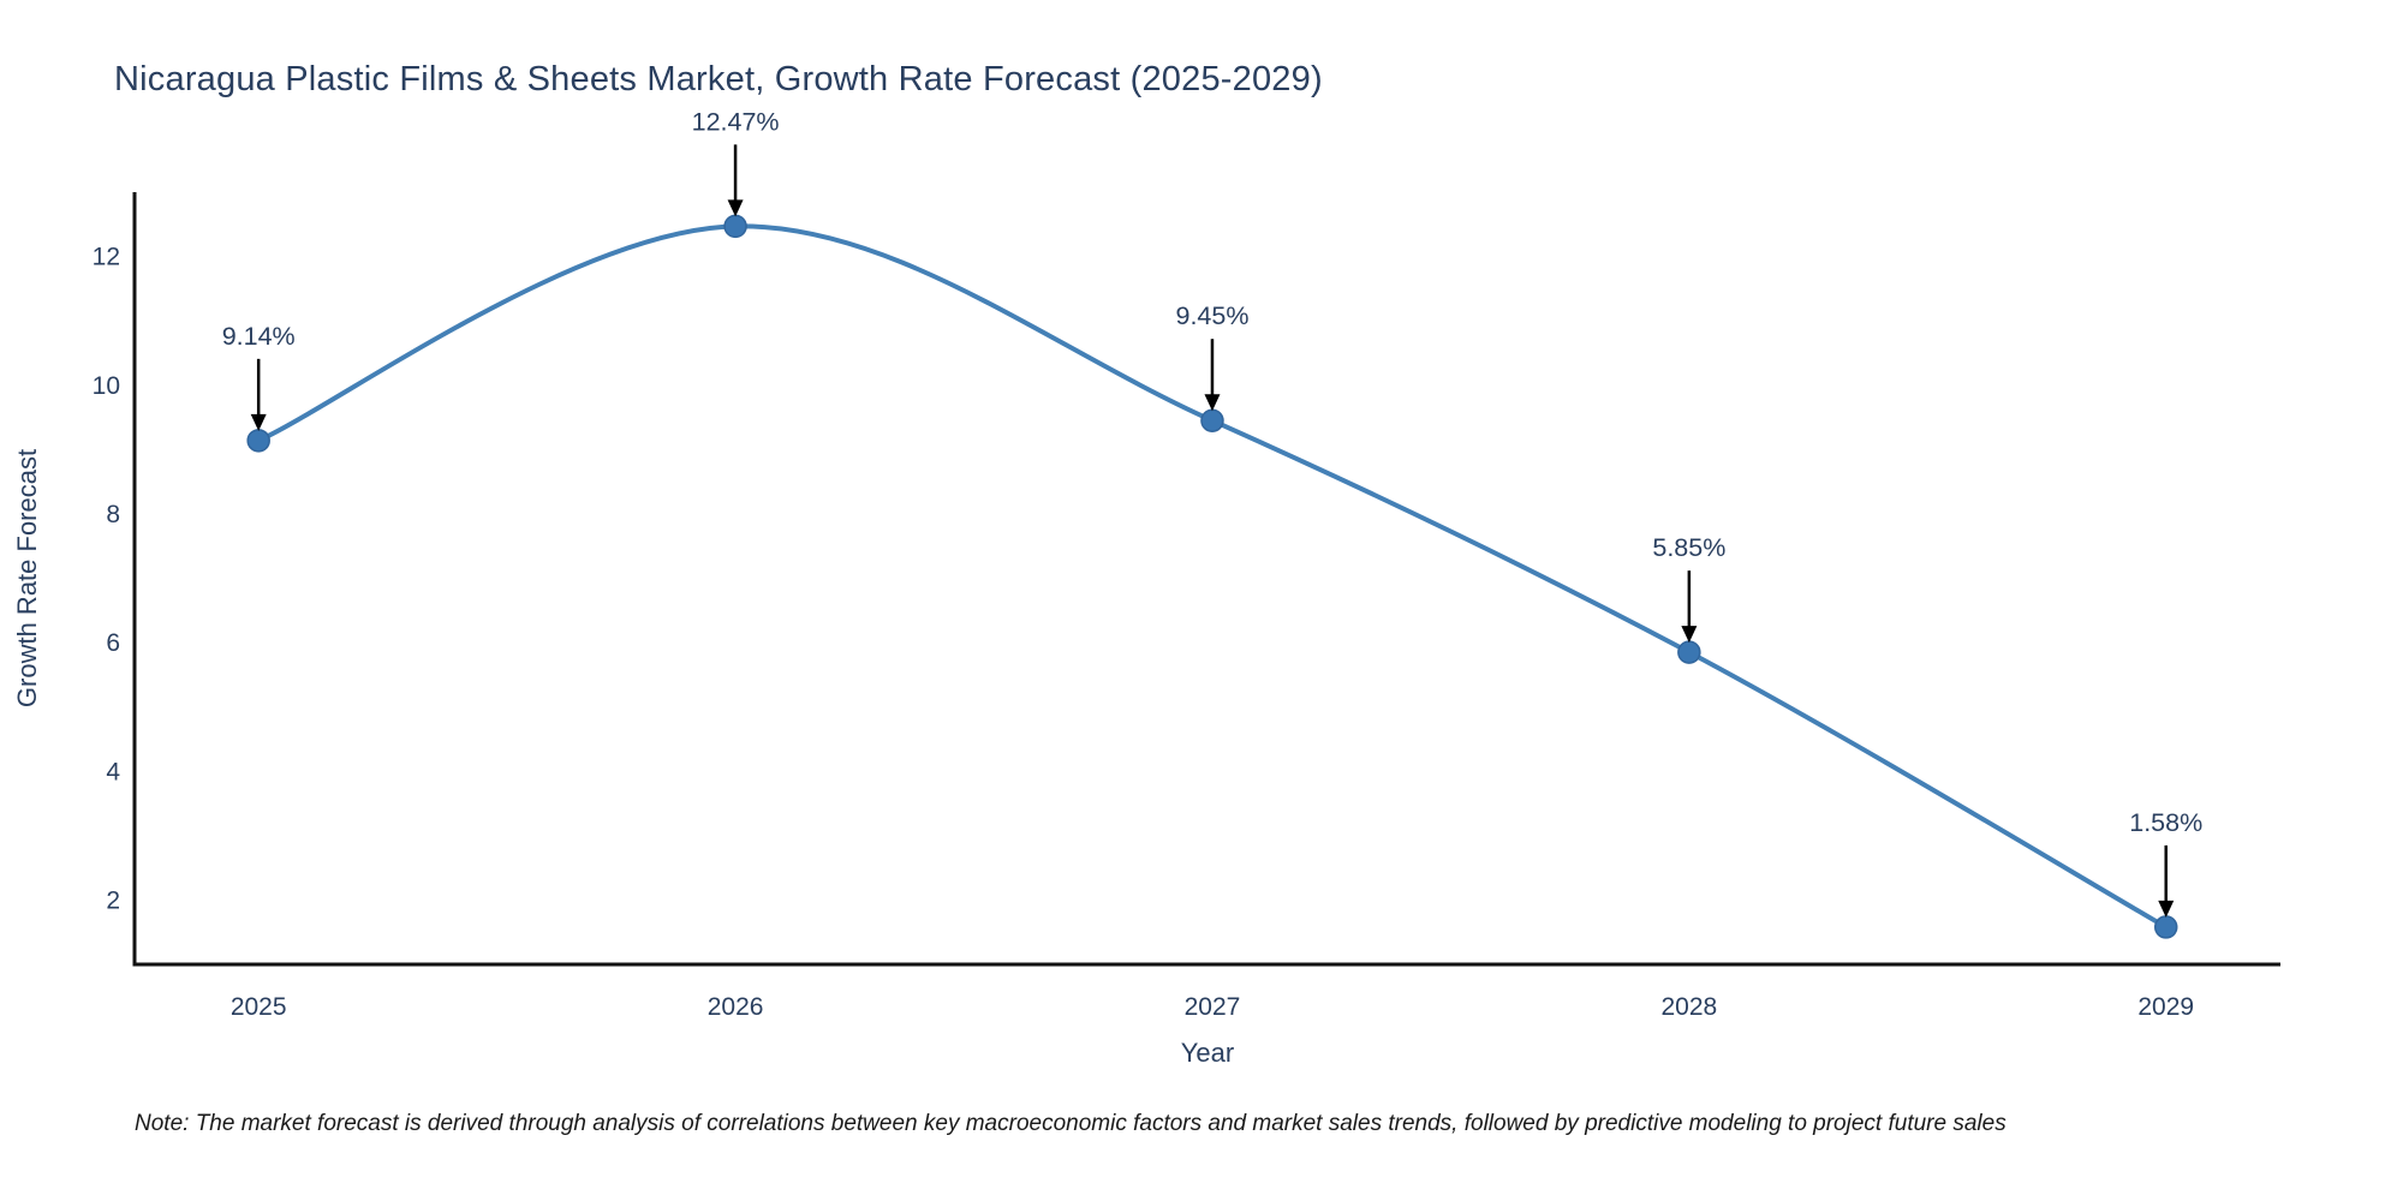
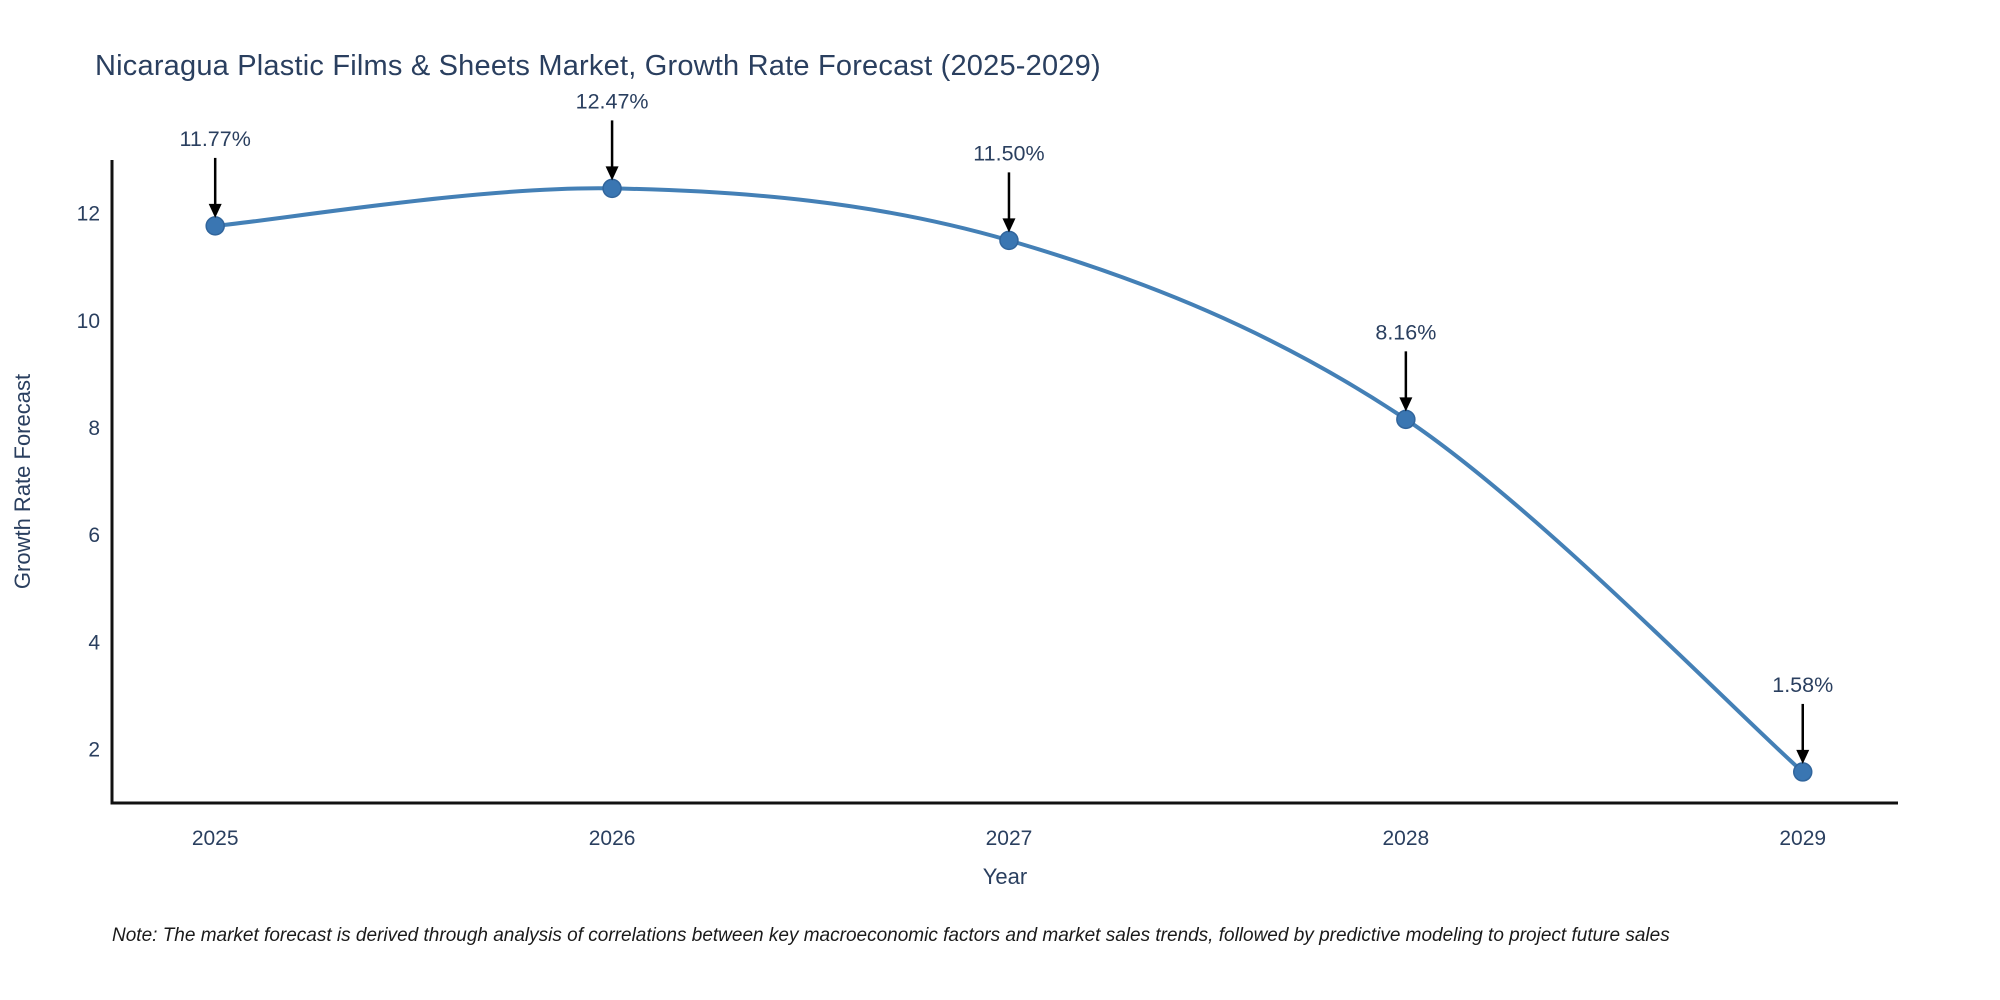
2025: 9.14% -> 11.77%
2027: 9.45% -> 11.50%
2028: 5.85% -> 8.16%
